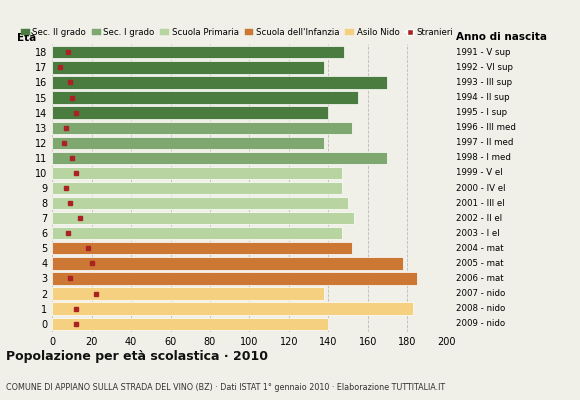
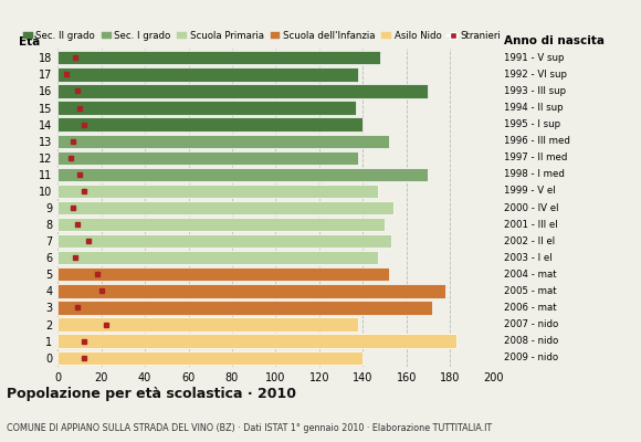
15: 155 -> 137
9: 147 -> 154
3: 185 -> 172
